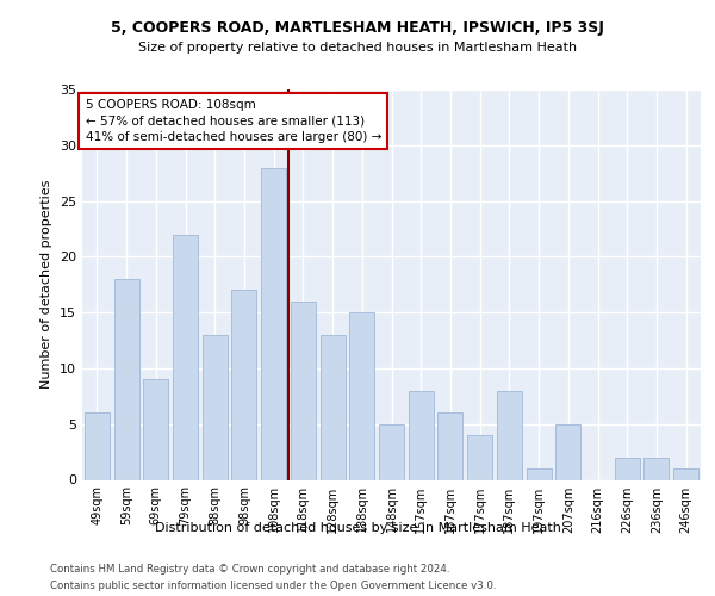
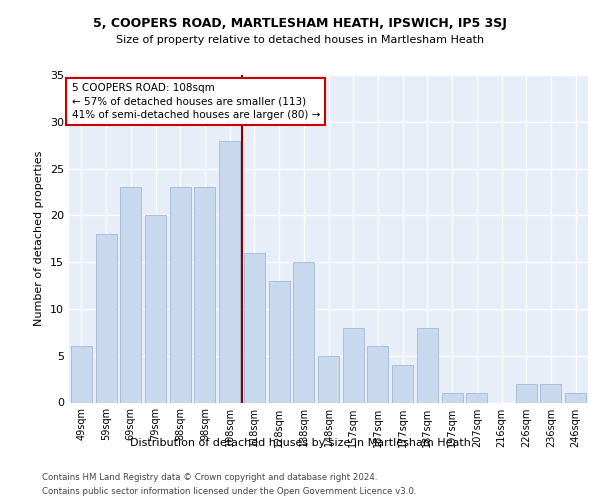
69sqm: 9 -> 23
79sqm: 22 -> 20
88sqm: 13 -> 23
98sqm: 17 -> 23
207sqm: 5 -> 1
